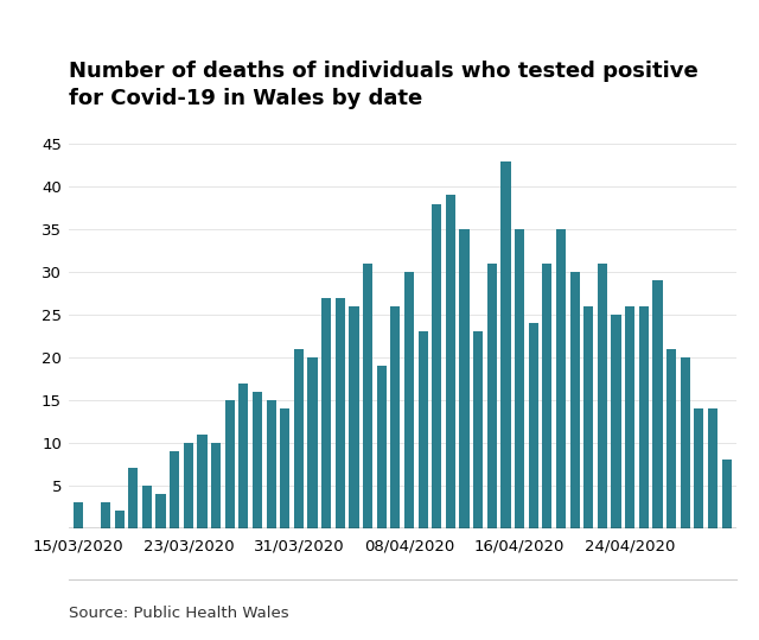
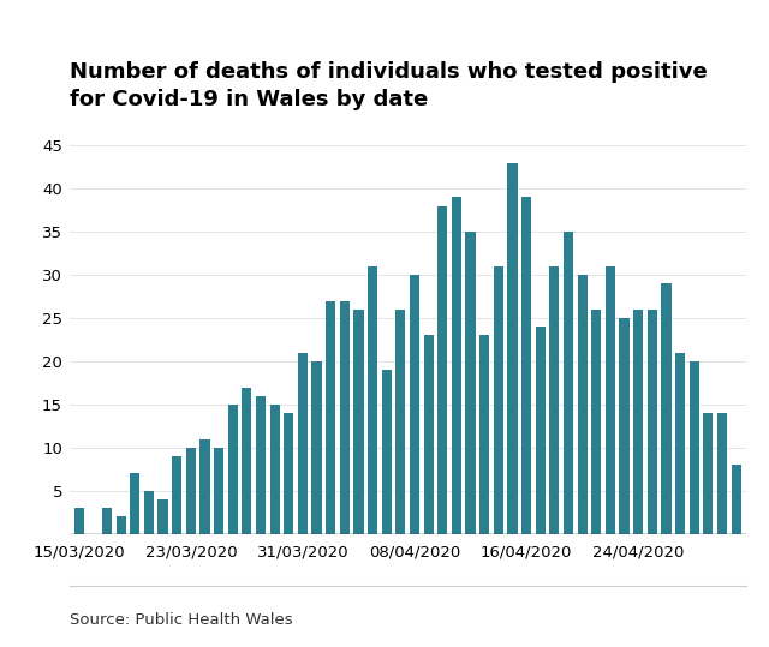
16/04/2020: 35 -> 39
